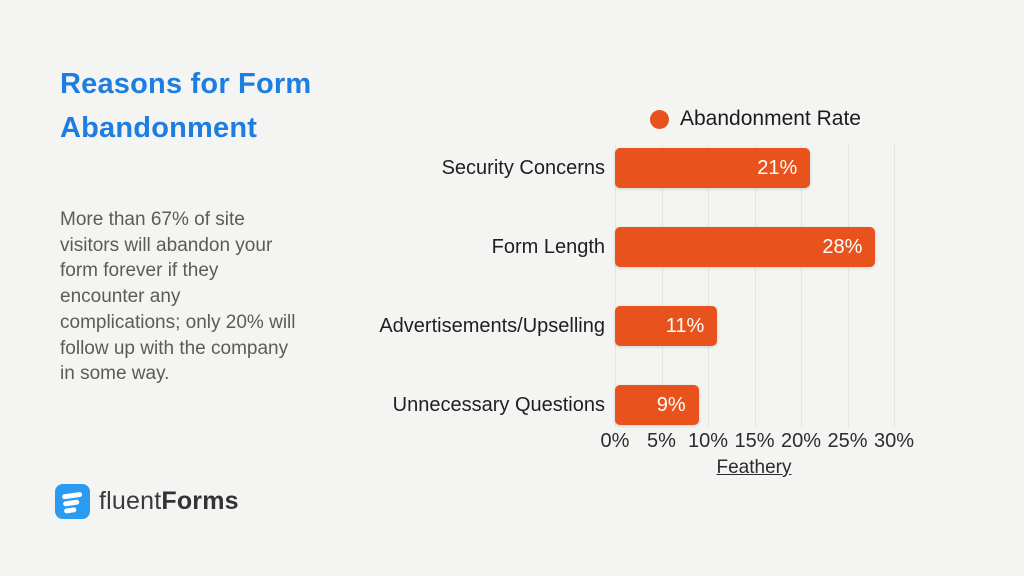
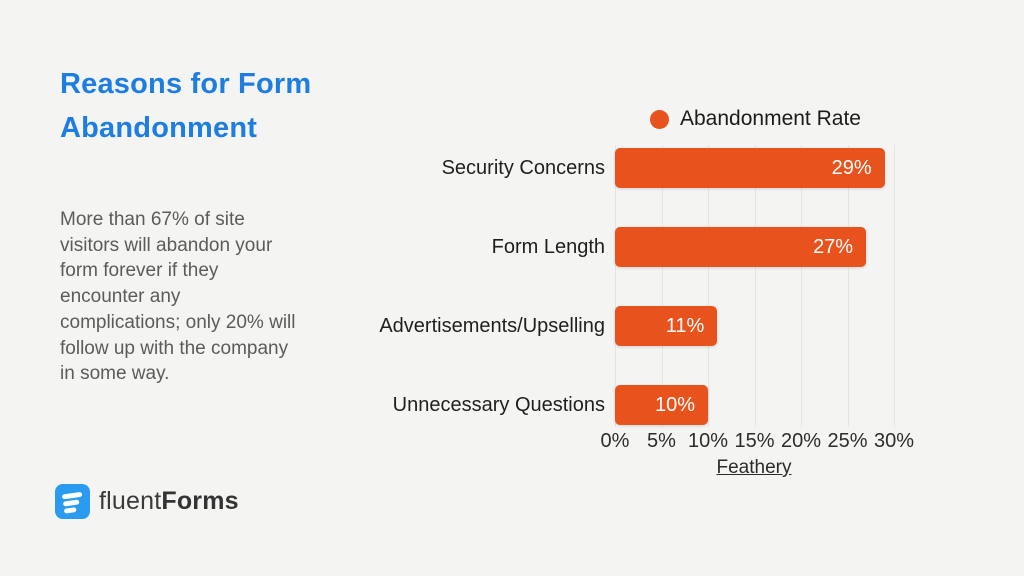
Security Concerns: 21% -> 29%
Form Length: 28% -> 27%
Unnecessary Questions: 9% -> 10%
